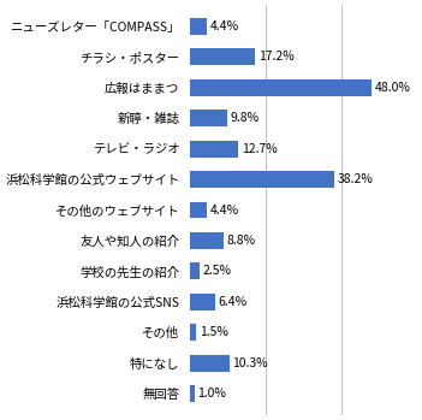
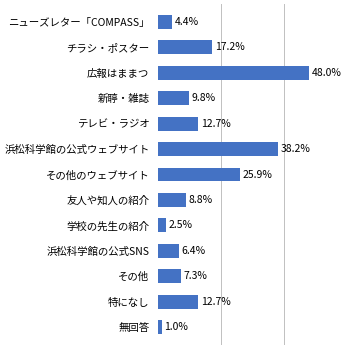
その他のウェブサイト: 4.4% -> 25.9%
その他: 1.5% -> 7.3%
特になし: 10.3% -> 12.7%
